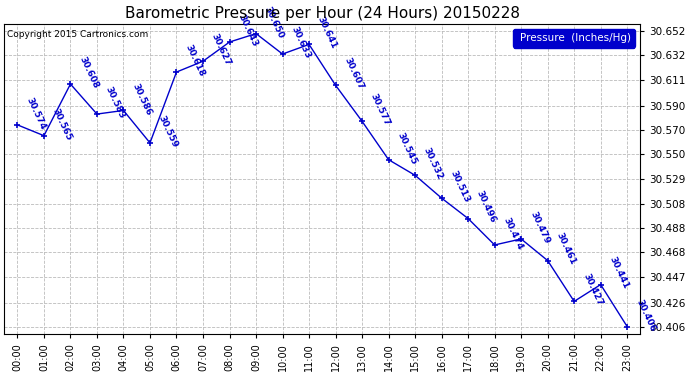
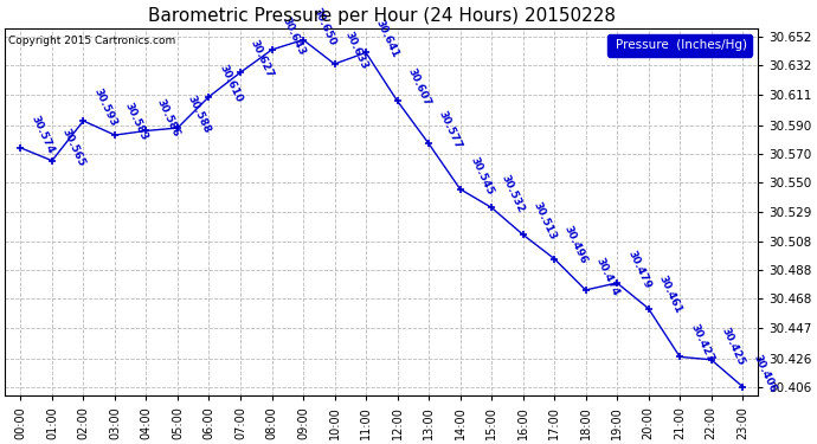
02:00: 30.608 -> 30.593
05:00: 30.559 -> 30.588
06:00: 30.618 -> 30.610
22:00: 30.441 -> 30.425
